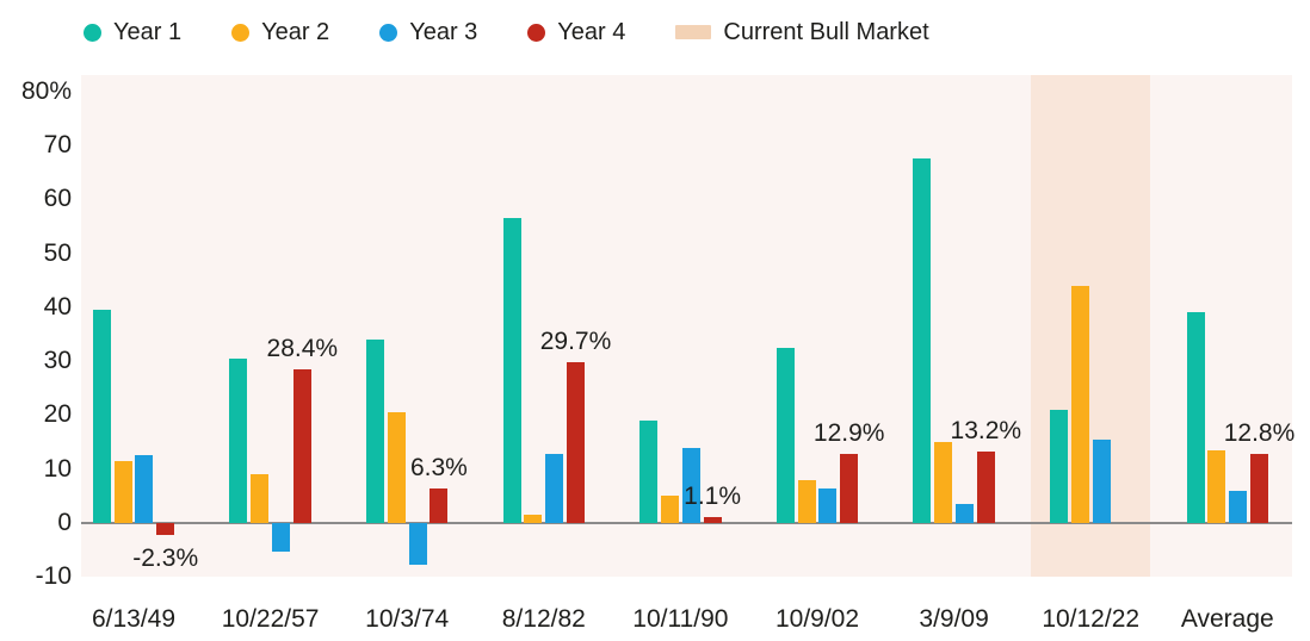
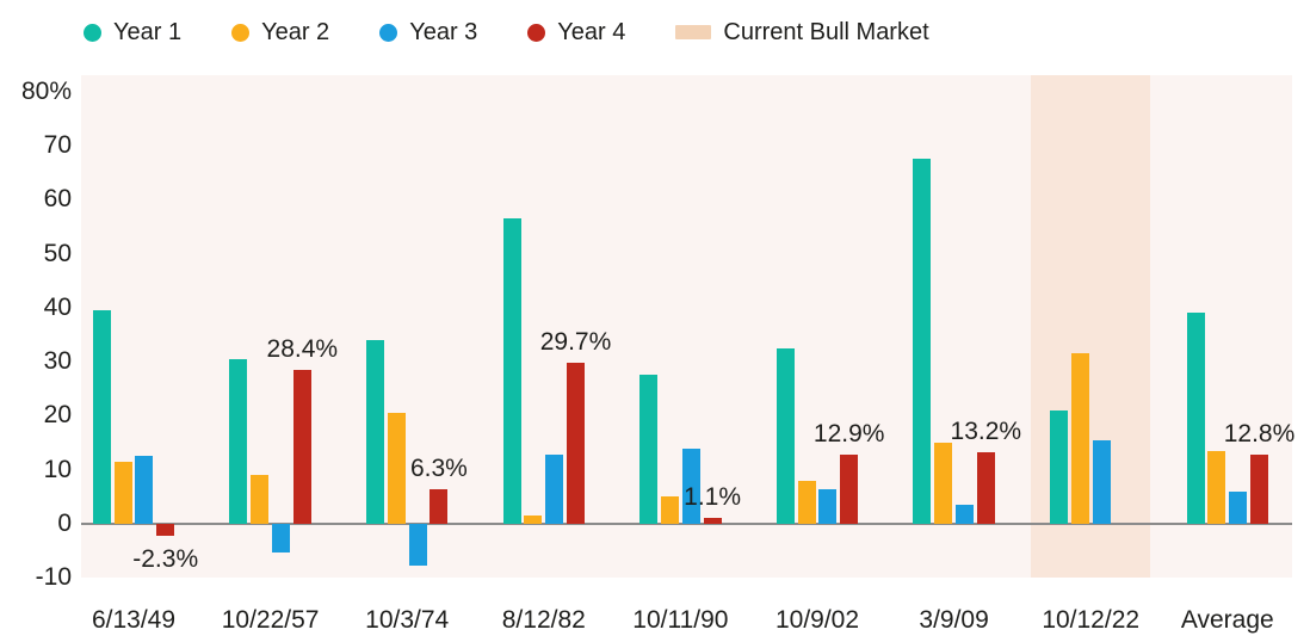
Year 1/10/11/90: 19% -> 28%
Year 2/10/12/22: 44% -> 32%
